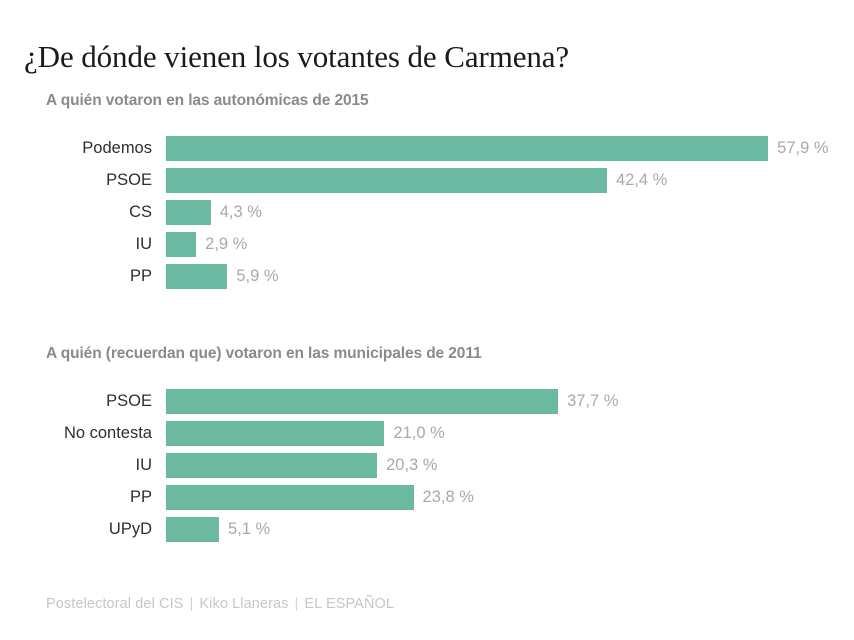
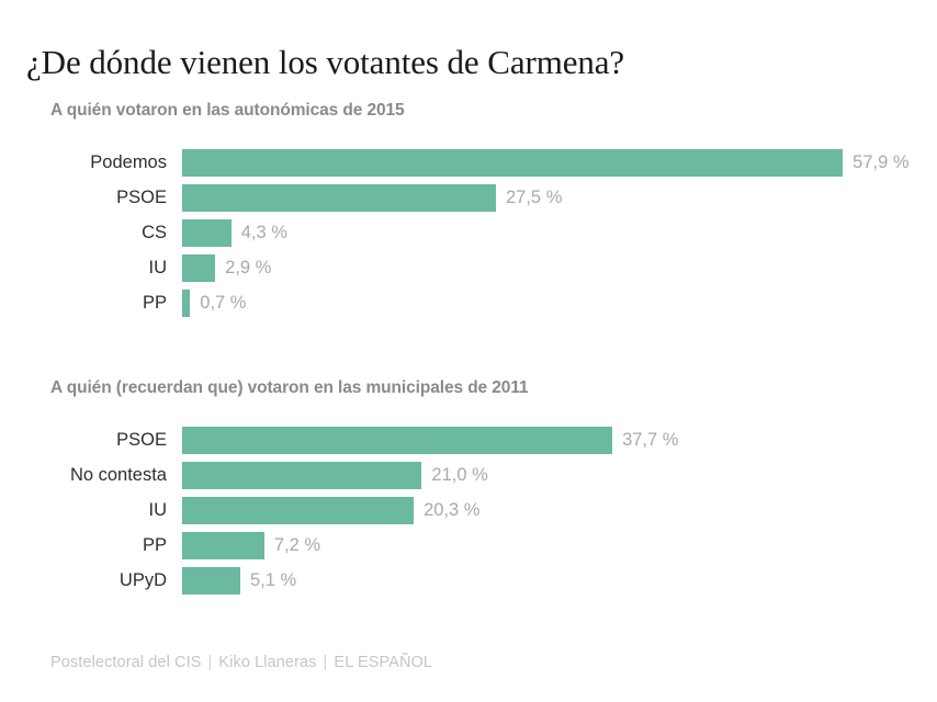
A quién votaron en las autonómicas de 2015/PSOE: 42,4 -> 27,5
A quién votaron en las autonómicas de 2015/PP: 5,9 -> 0,7
A quién (recuerdan que) votaron en las municipales de 2011/PP: 23,8 -> 7,2
